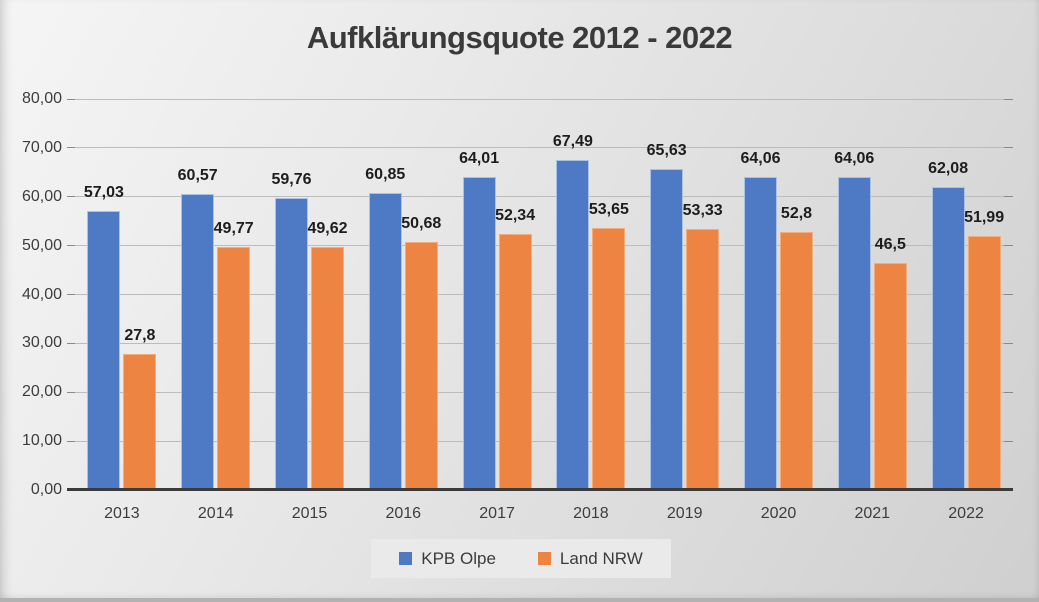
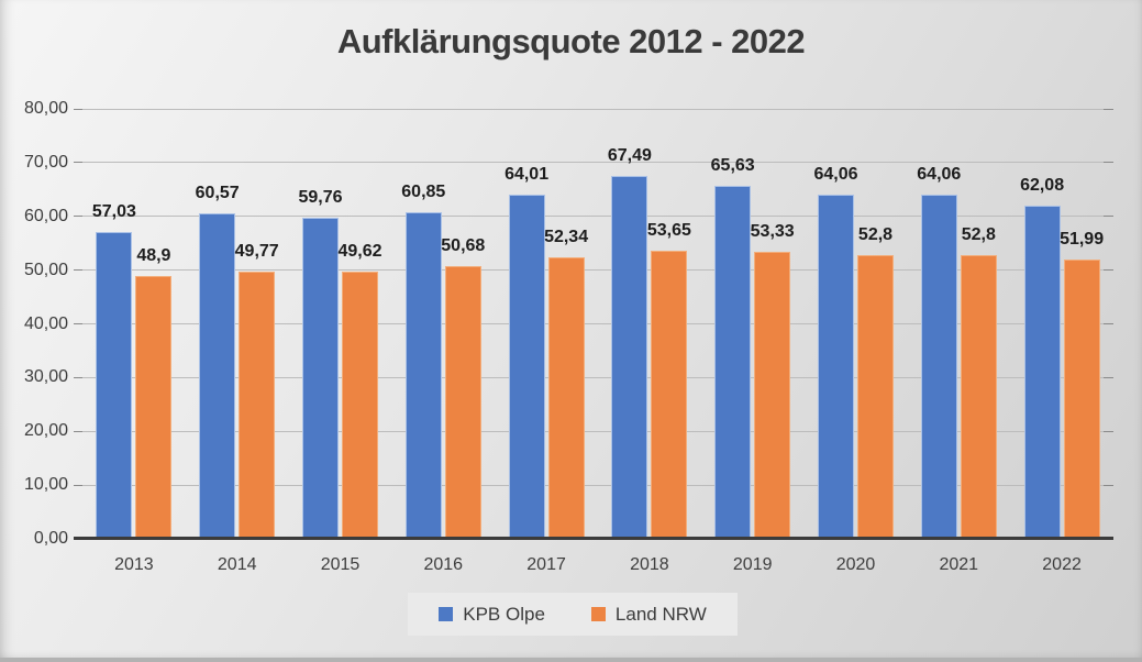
Land NRW/2013: 27,8 -> 48,9
Land NRW/2021: 46,5 -> 52,8
